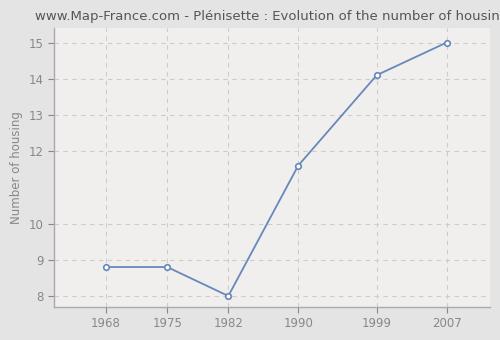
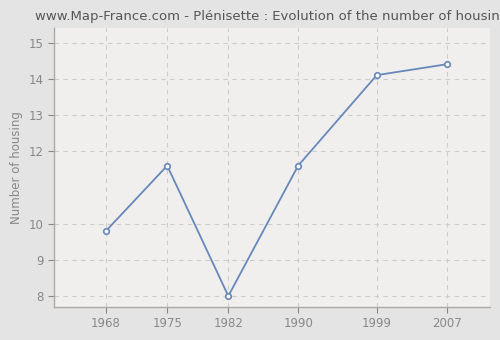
1968: 8.8 -> 9.8
1975: 8.8 -> 11.6
2007: 15.0 -> 14.4
